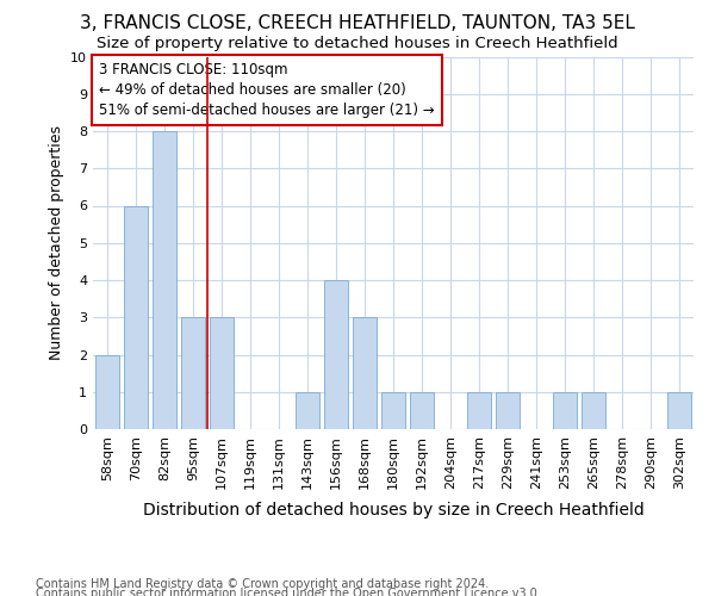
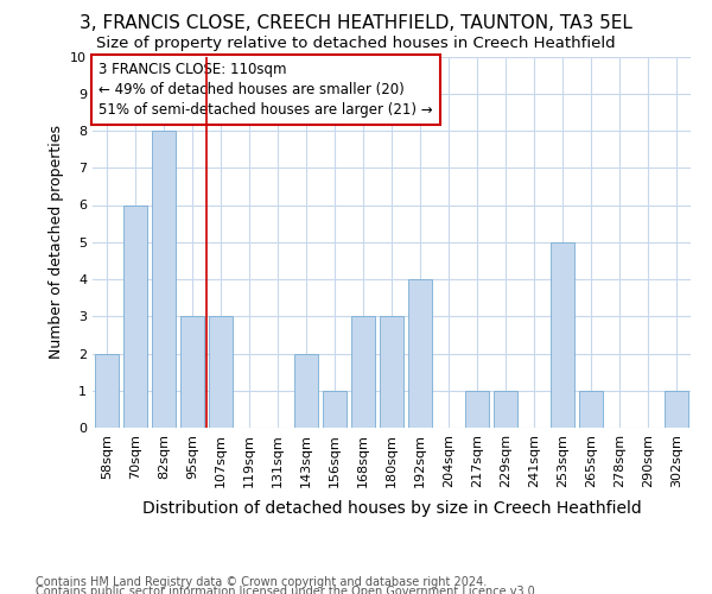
143sqm: 1 -> 2
156sqm: 4 -> 1
180sqm: 1 -> 3
192sqm: 1 -> 4
253sqm: 1 -> 5
